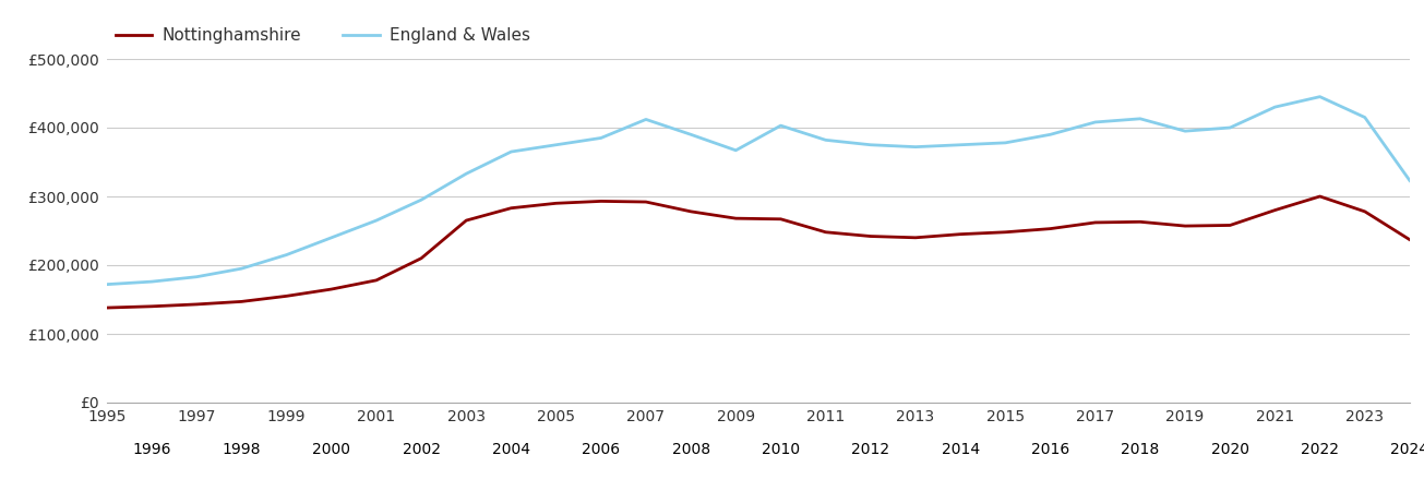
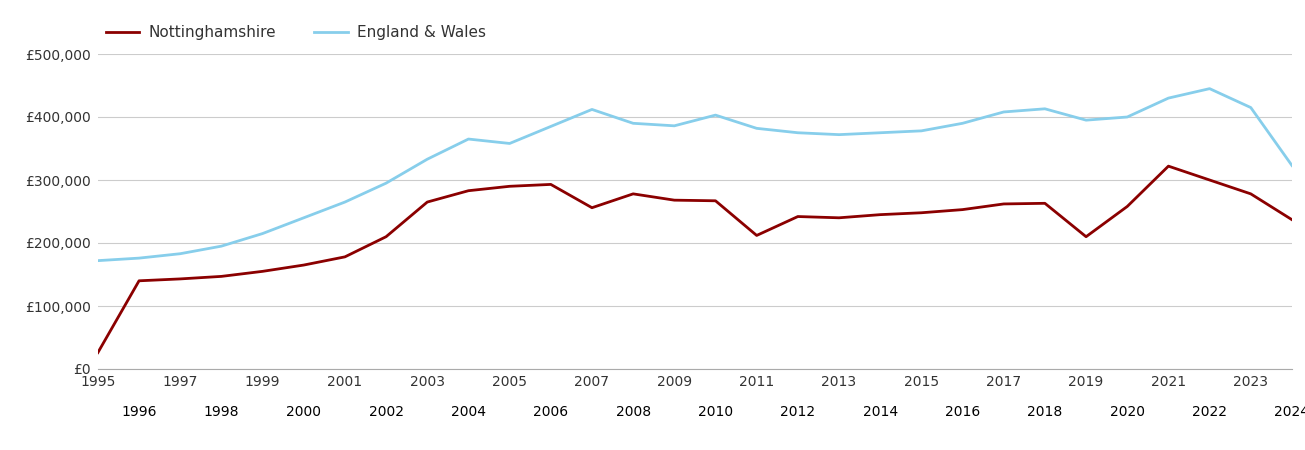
Nottinghamshire/1995: £138,000 -> £26,000
England & Wales/2005: £375,000 -> £358,000
Nottinghamshire/2007: £292,000 -> £256,000
England & Wales/2009: £367,000 -> £386,000
Nottinghamshire/2011: £248,000 -> £212,000
Nottinghamshire/2019: £257,000 -> £210,000
Nottinghamshire/2021: £280,000 -> £322,000
